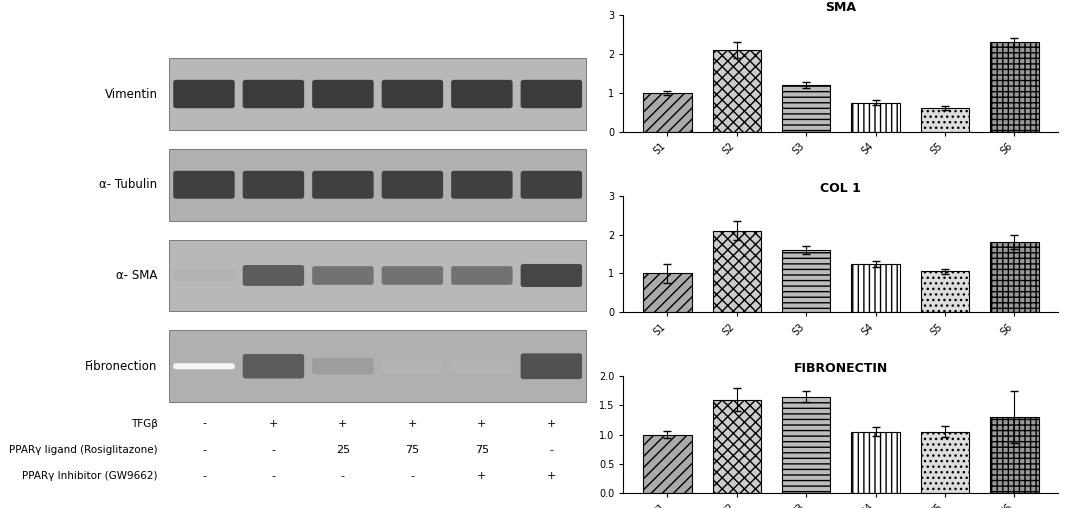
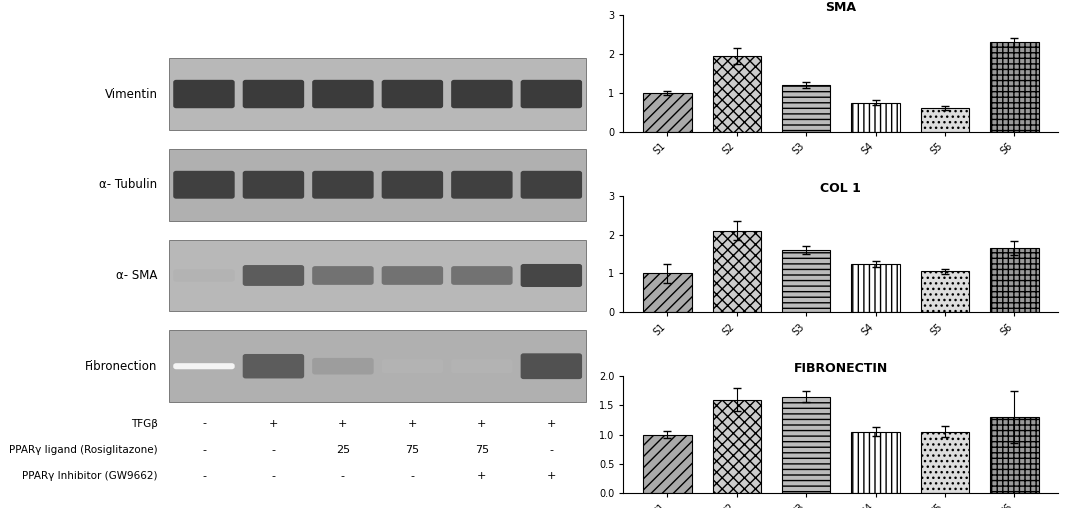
SMA/S2: 2.10 -> 1.95
COL 1/S6: 1.80 -> 1.65
